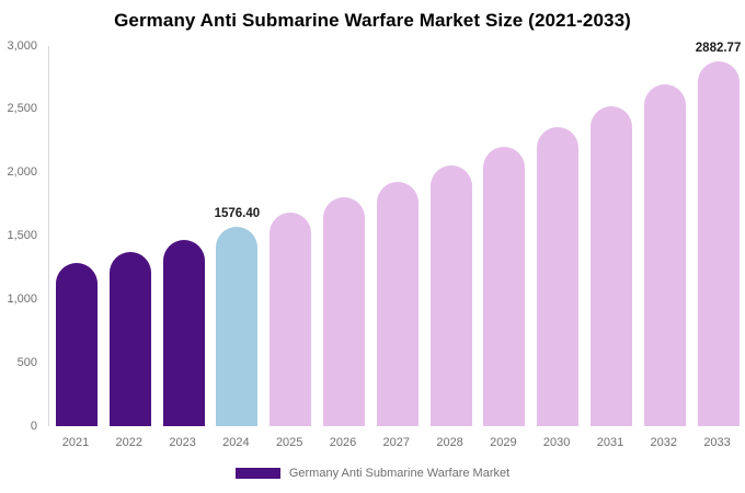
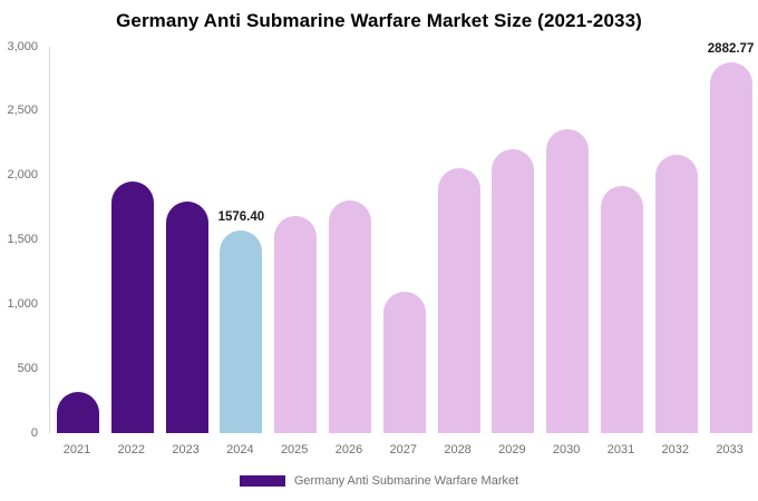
2021: 1290 -> 320
2022: 1380 -> 1950
2023: 1470 -> 1800
2027: 1930 -> 1100
2031: 2520 -> 1920
2032: 2700 -> 2160
